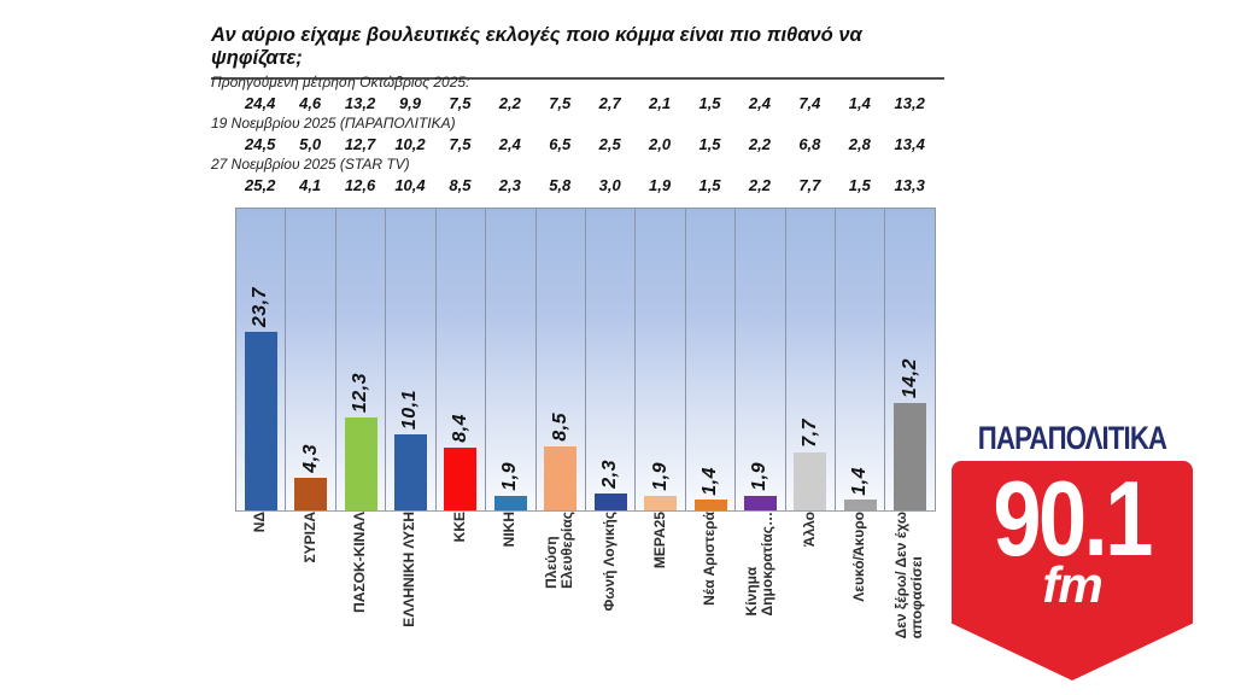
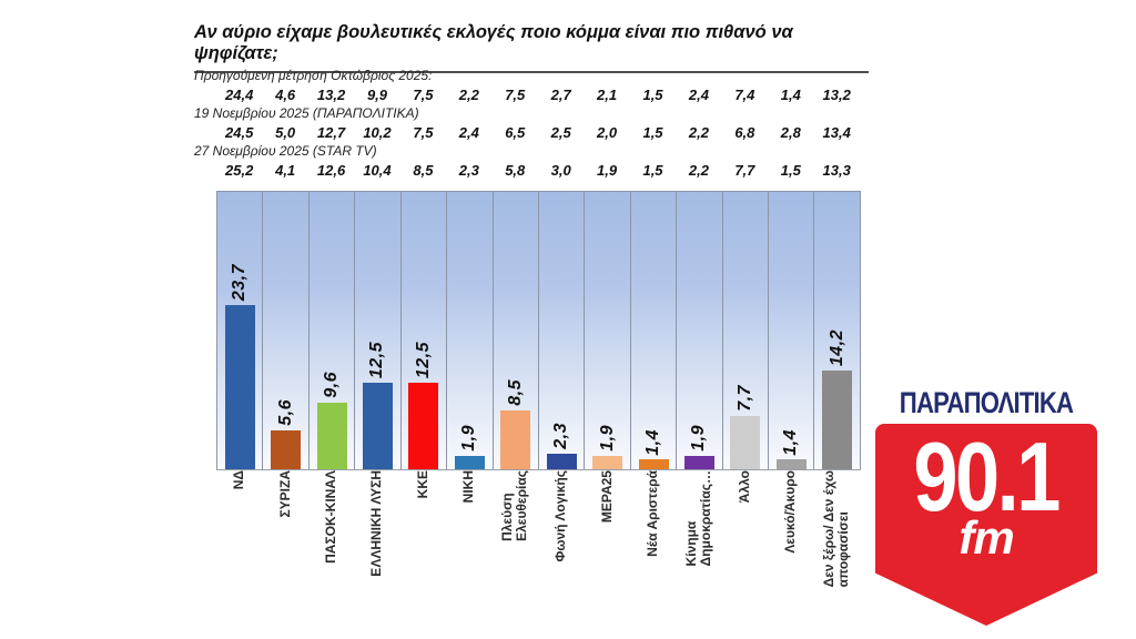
ΣΥΡΙΖΑ: 4,3 -> 5,6
ΠΑΣΟΚ-ΚΙΝΑΛ: 12,3 -> 9,6
ΕΛΛΗΝΙΚΗ ΛΥΣΗ: 10,1 -> 12,5
ΚΚΕ: 8,4 -> 12,5
